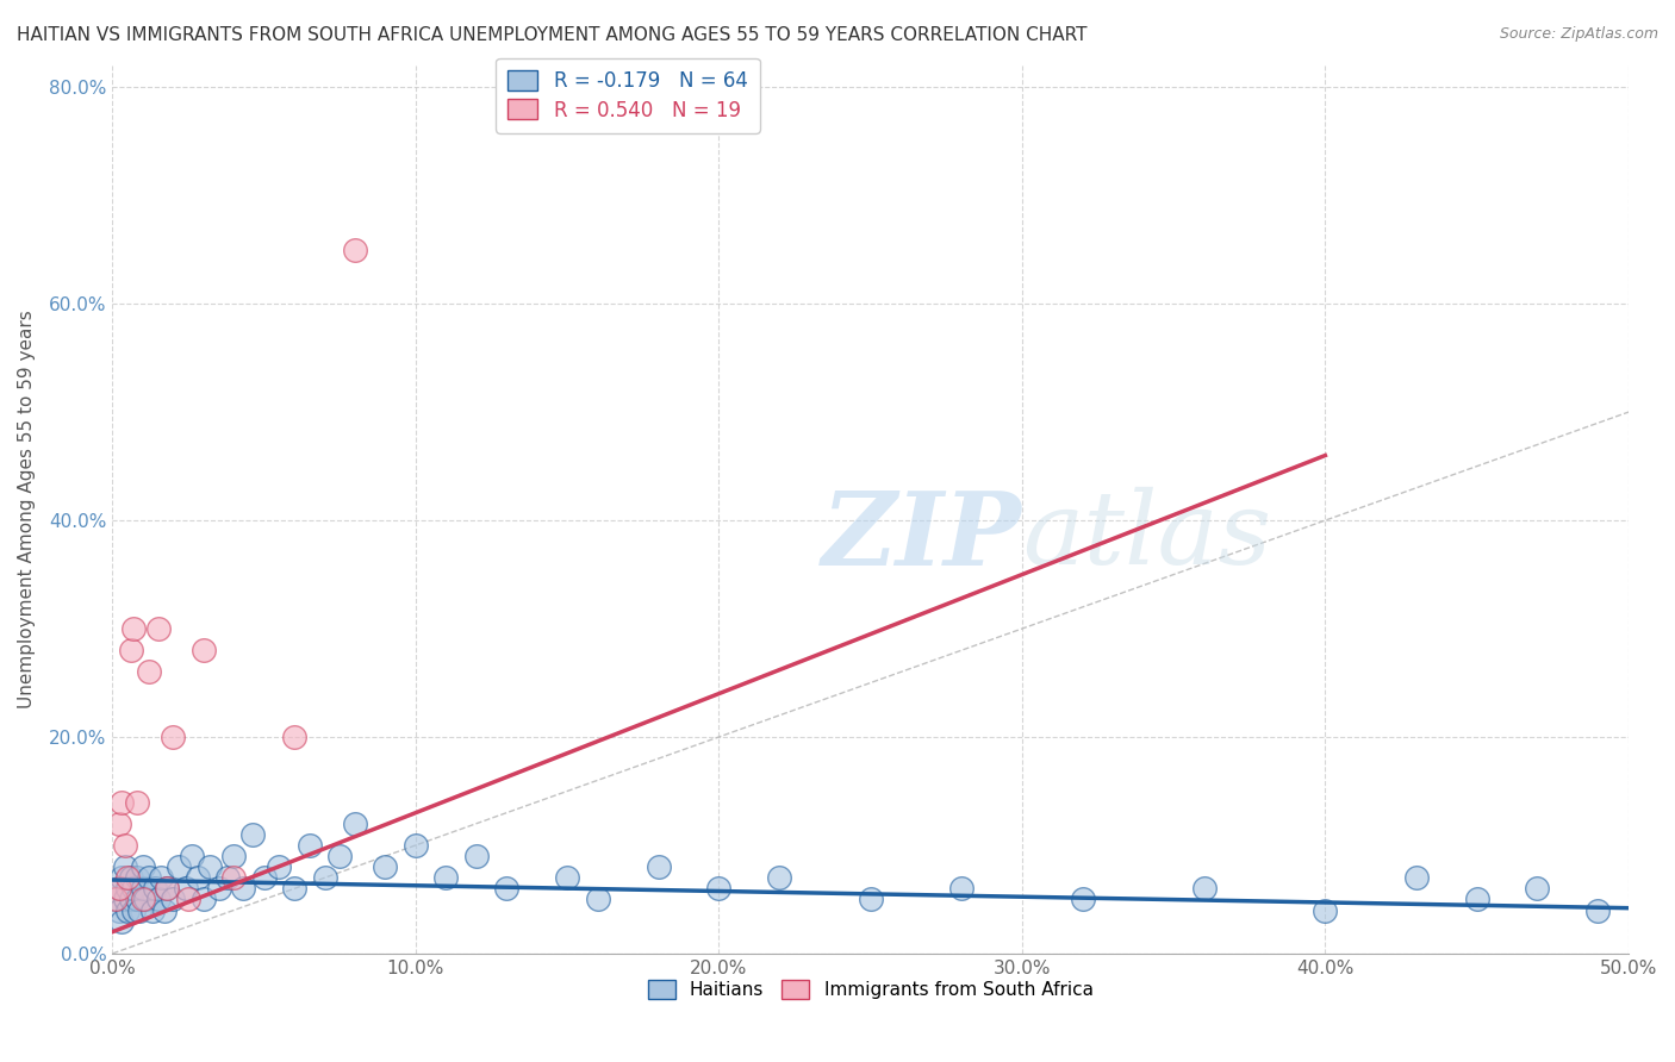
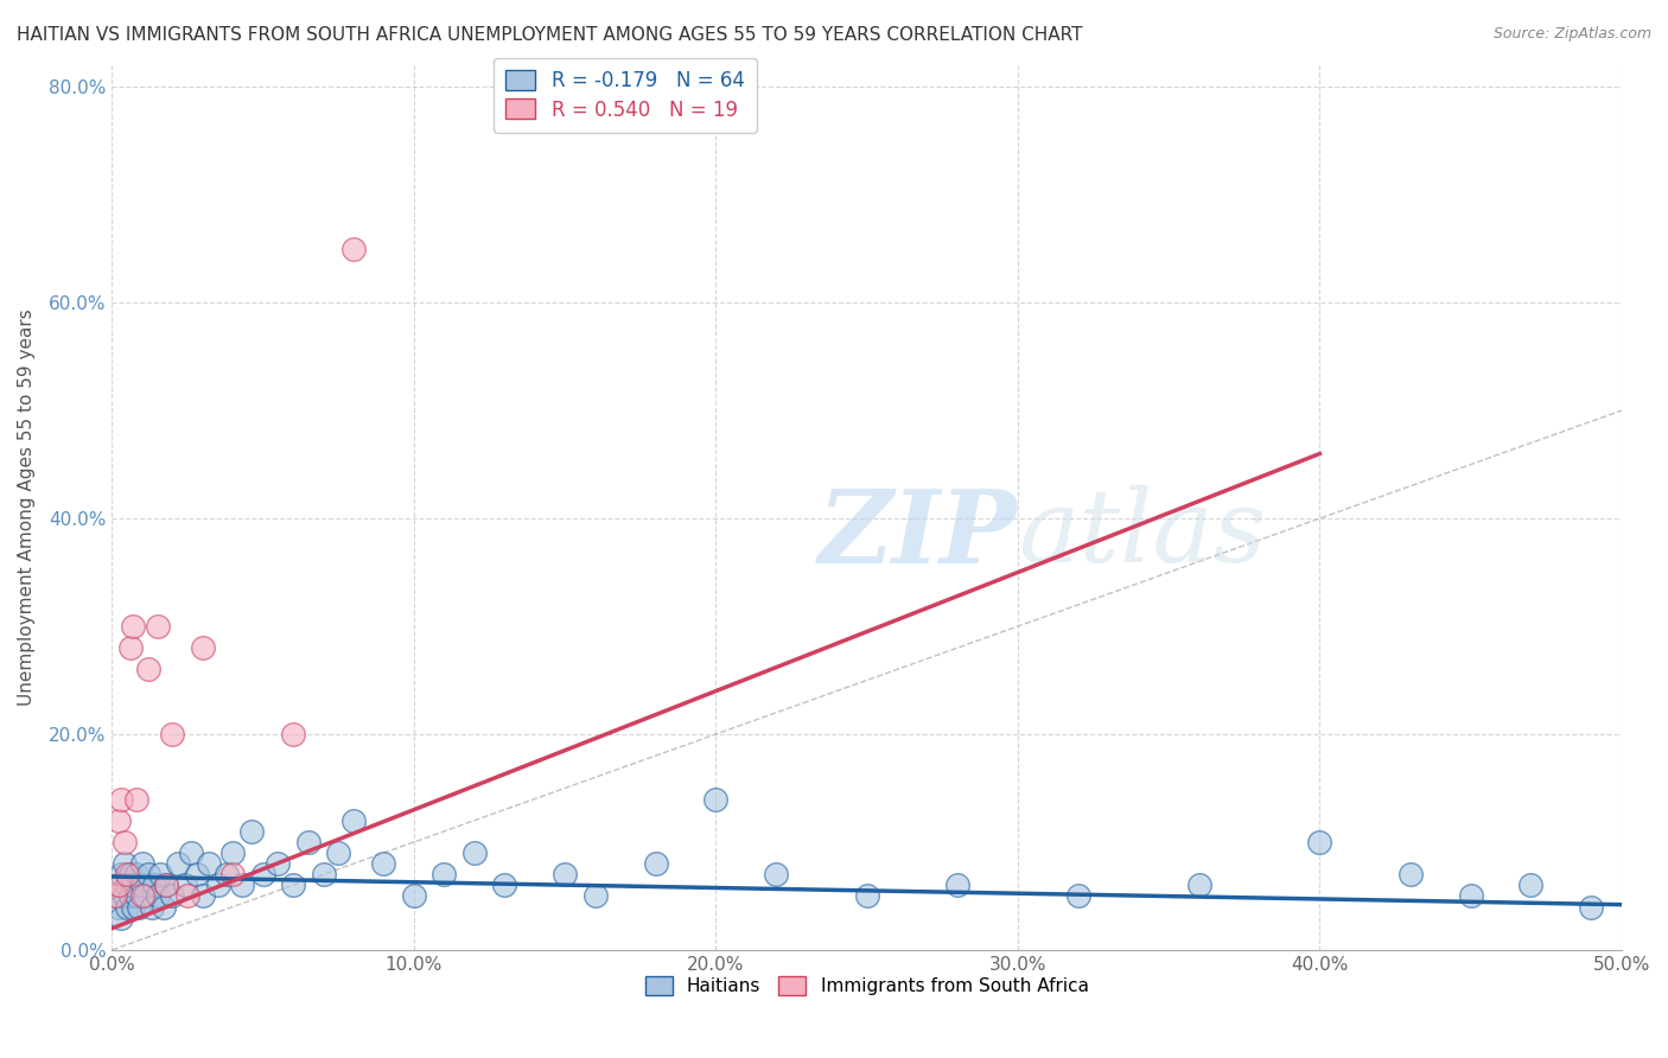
Haitians/10.0%: 10% -> 5%
Haitians/20.0%: 6% -> 14%
Haitians/40.0%: 4% -> 10%
